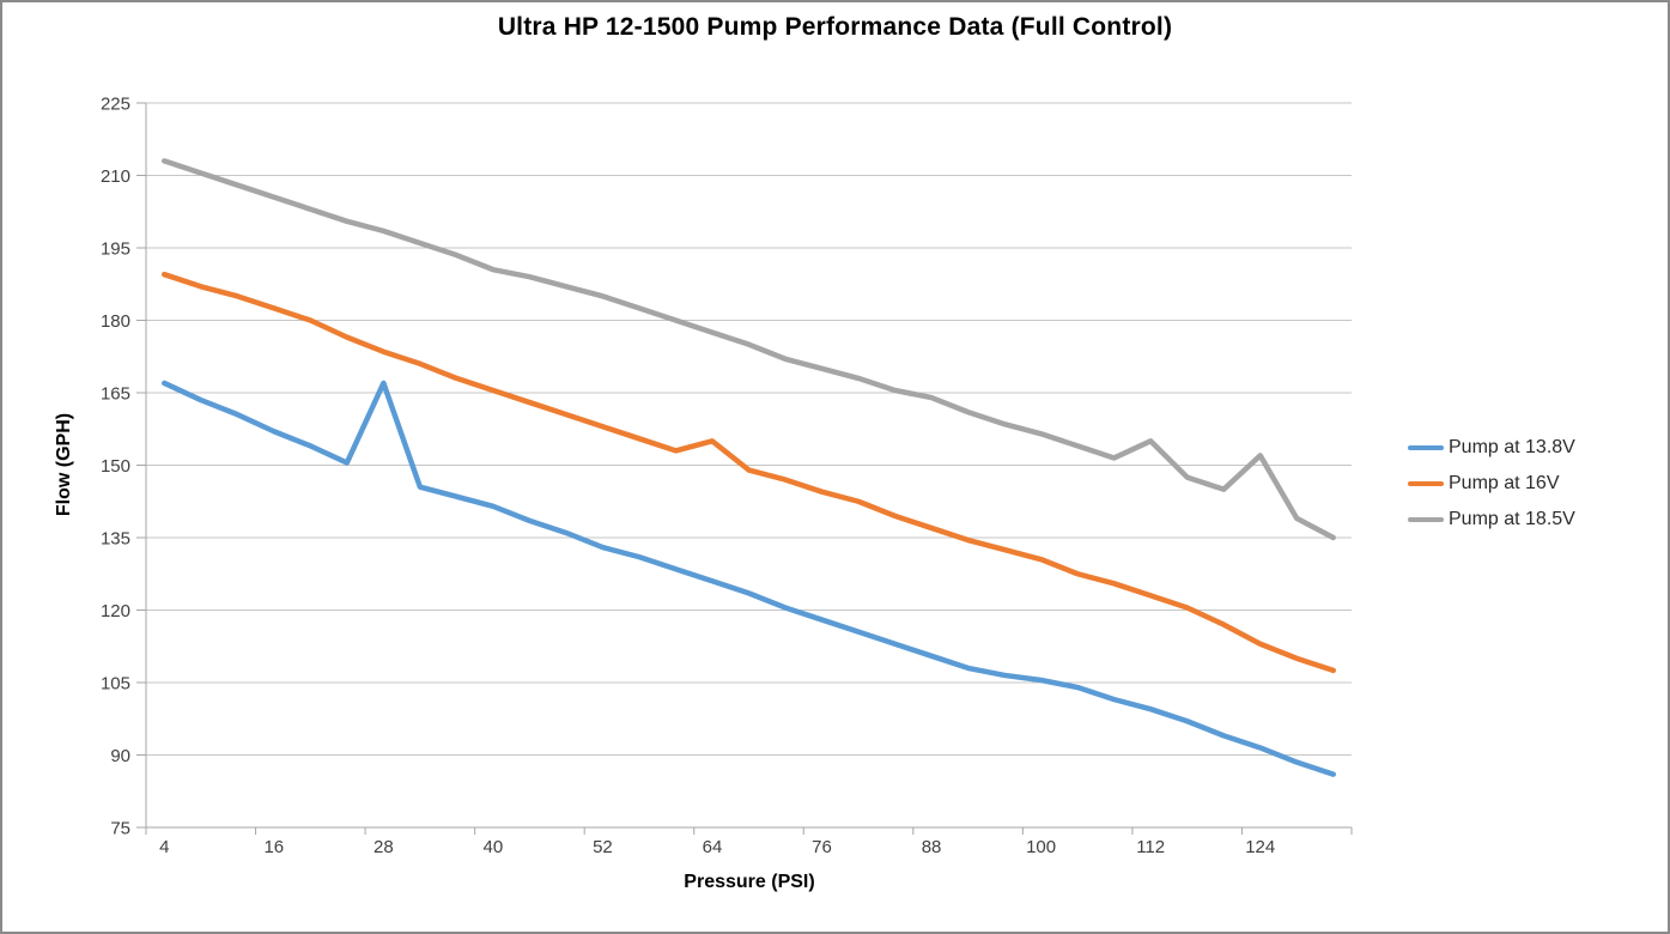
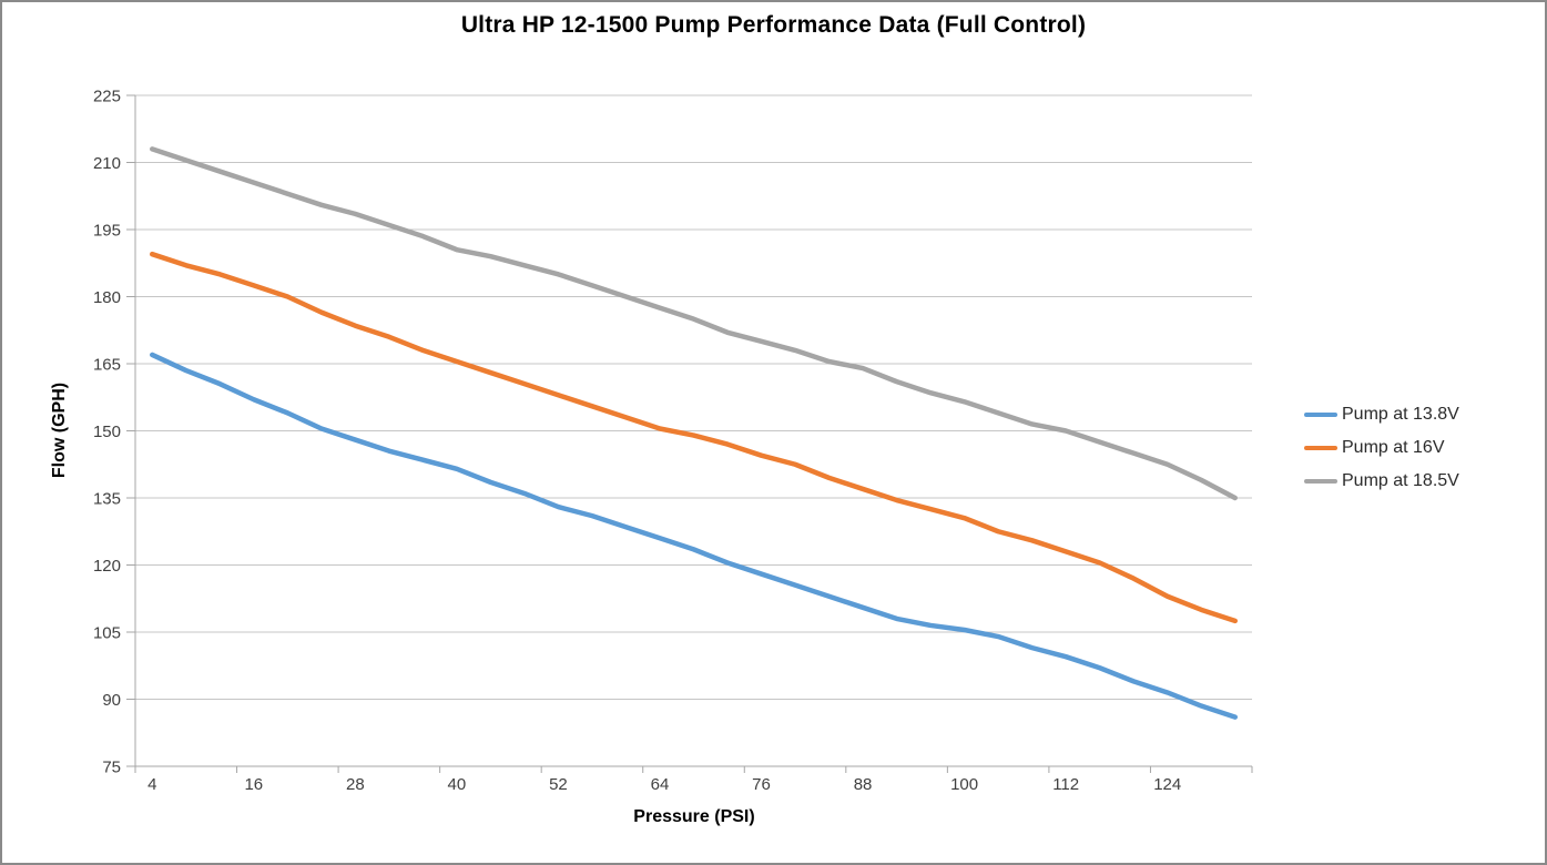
Pump at 13.8V/28: 167 -> 148
Pump at 16V/64: 155 -> 150
Pump at 18.5V/112: 155 -> 150
Pump at 18.5V/124: 152 -> 142
